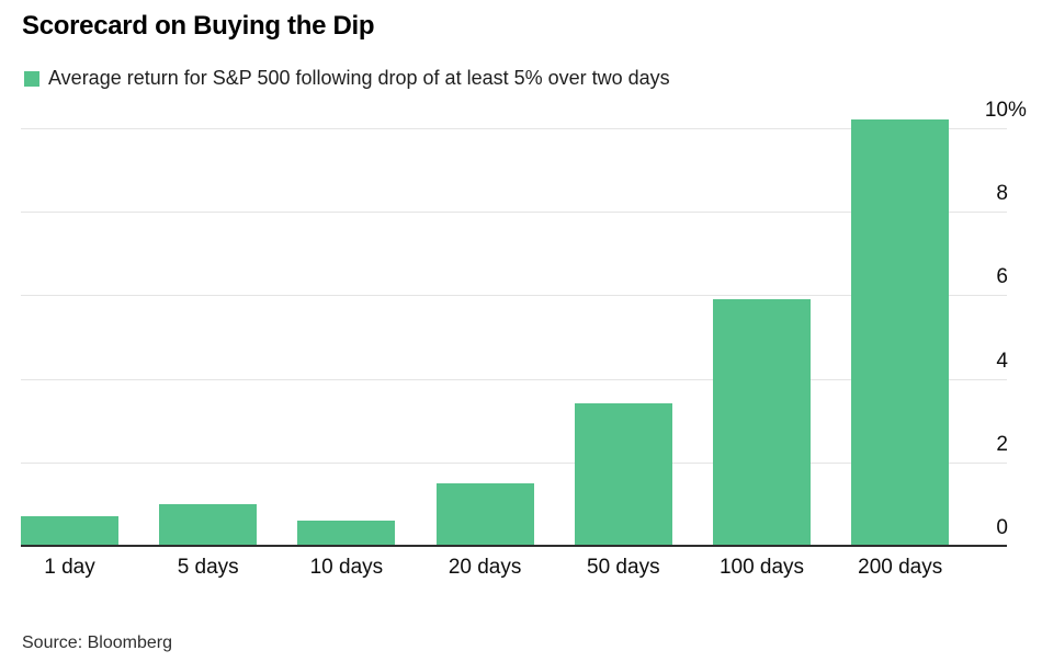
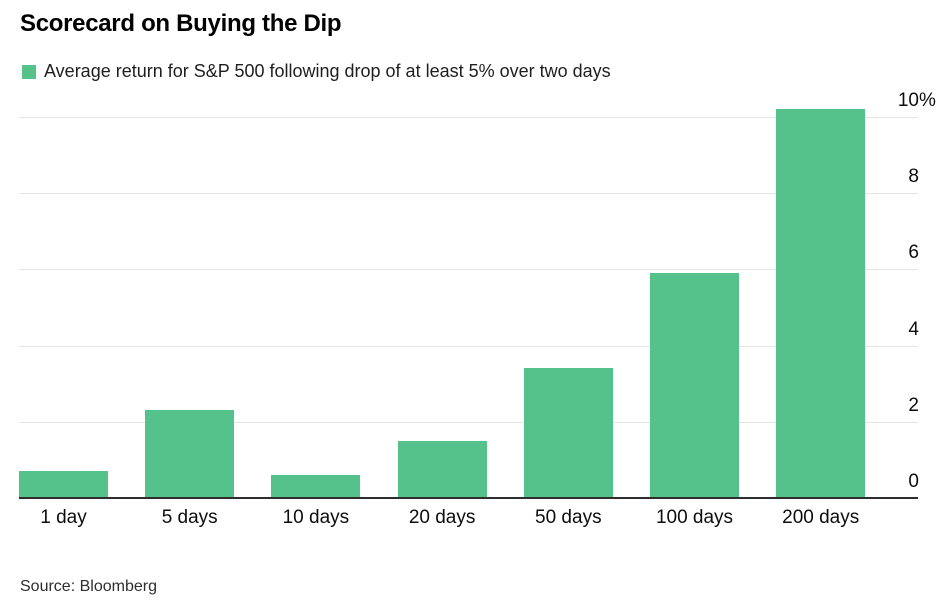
5 days: 1.0 -> 2.3
